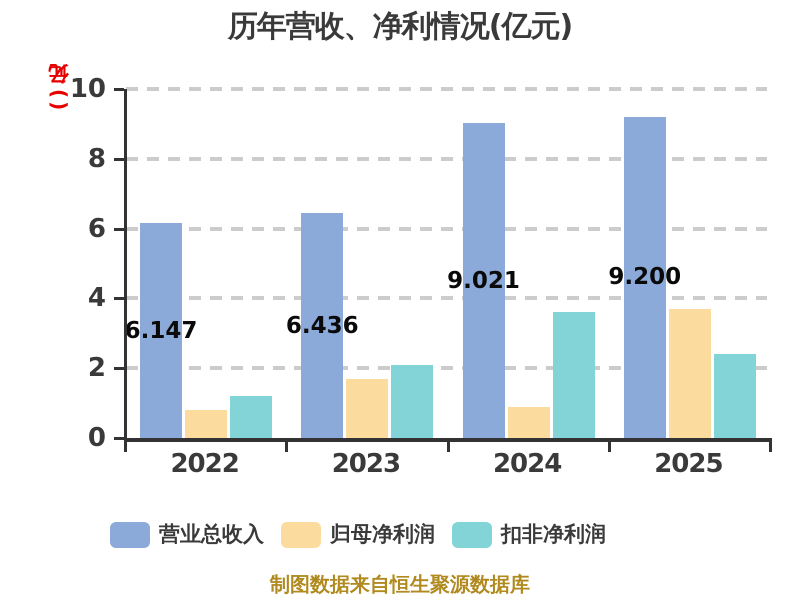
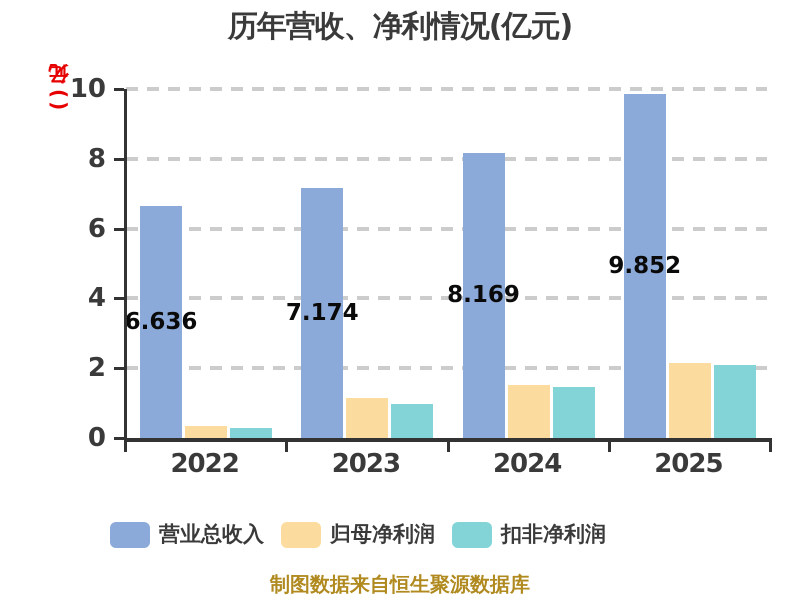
营业总收入/2022: 6.147 -> 6.636
归母净利润/2022: 0.8 -> 0.3
扣非净利润/2022: 1.2 -> 0.3
营业总收入/2023: 6.436 -> 7.174
归母净利润/2023: 1.7 -> 1.1
扣非净利润/2023: 2.1 -> 1.0
营业总收入/2024: 9.021 -> 8.169
归母净利润/2024: 0.9 -> 1.5
扣非净利润/2024: 3.6 -> 1.5
营业总收入/2025: 9.200 -> 9.852
归母净利润/2025: 3.7 -> 2.1
扣非净利润/2025: 2.4 -> 2.1
